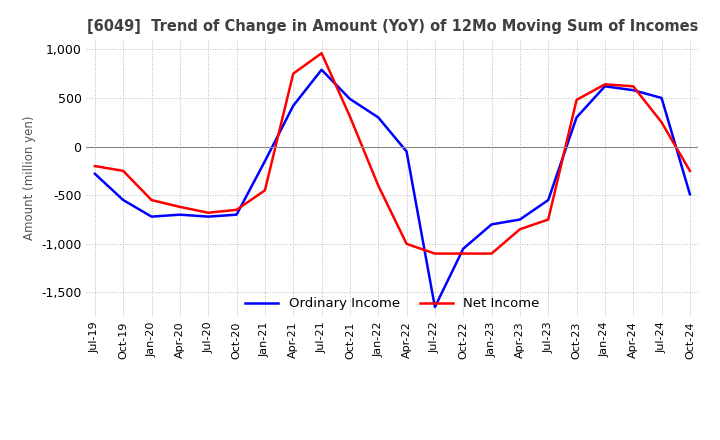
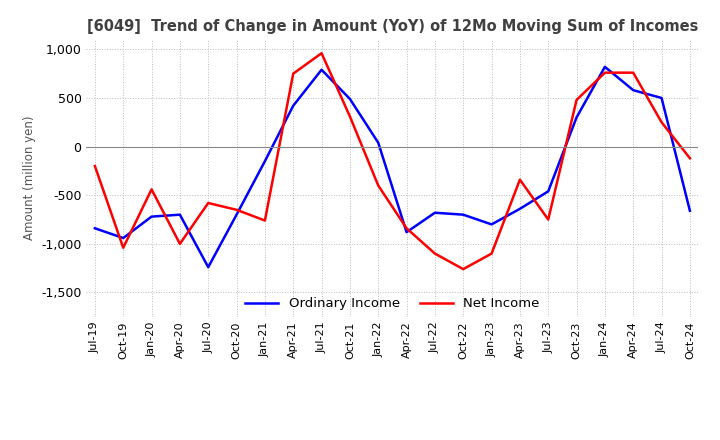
Ordinary Income/Jul-19: -280 -> -840
Ordinary Income/Oct-19: -550 -> -940
Net Income/Oct-19: -250 -> -1,040
Net Income/Jan-20: -550 -> -440
Net Income/Apr-20: -620 -> -1,000
Ordinary Income/Jul-20: -720 -> -1,240
Net Income/Jul-20: -680 -> -580
Net Income/Jan-21: -450 -> -760
Ordinary Income/Jan-22: 300 -> 40
Ordinary Income/Apr-22: -50 -> -880
Net Income/Apr-22: -1,000 -> -840
Ordinary Income/Jul-22: -1,650 -> -680
Ordinary Income/Oct-22: -1,050 -> -700
Net Income/Oct-22: -1,100 -> -1,260
Ordinary Income/Apr-23: -750 -> -640
Net Income/Apr-23: -850 -> -340
Ordinary Income/Jul-23: -550 -> -460
Ordinary Income/Jan-24: 620 -> 820
Net Income/Jan-24: 640 -> 760
Net Income/Apr-24: 620 -> 760
Ordinary Income/Oct-24: -490 -> -660
Net Income/Oct-24: -250 -> -120
